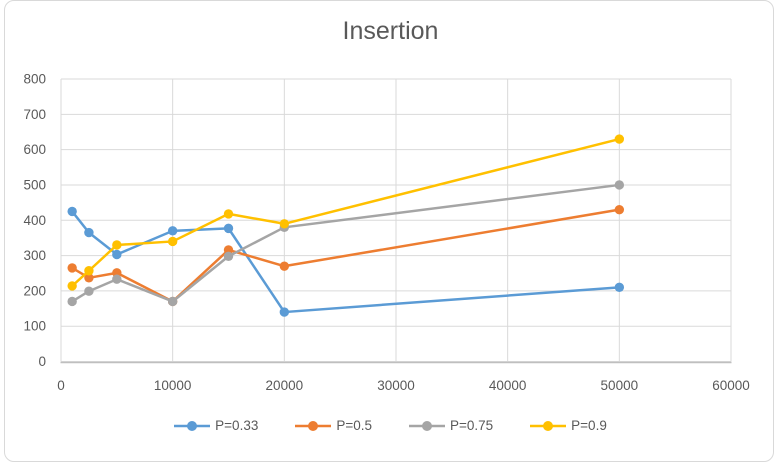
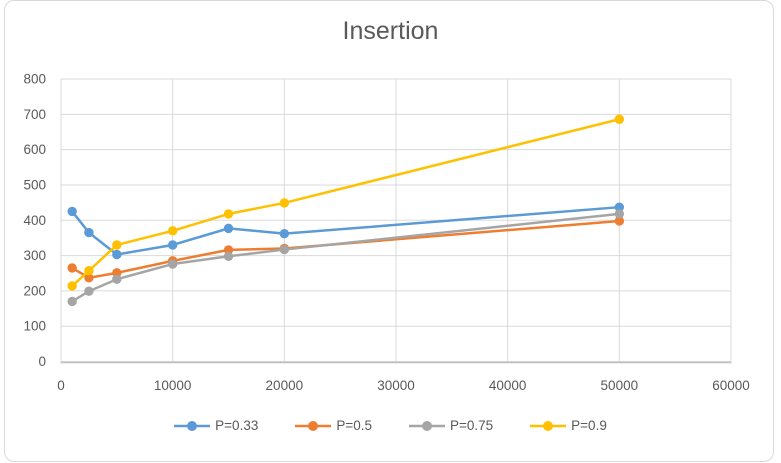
P=0.33/10000: 370 -> 330
P=0.5/10000: 170 -> 280
P=0.75/10000: 170 -> 280
P=0.9/10000: 340 -> 370
P=0.33/20000: 140 -> 360
P=0.5/20000: 270 -> 320
P=0.75/20000: 380 -> 320
P=0.9/20000: 390 -> 450
P=0.33/50000: 210 -> 440
P=0.5/50000: 430 -> 400
P=0.75/50000: 500 -> 420
P=0.9/50000: 630 -> 690
